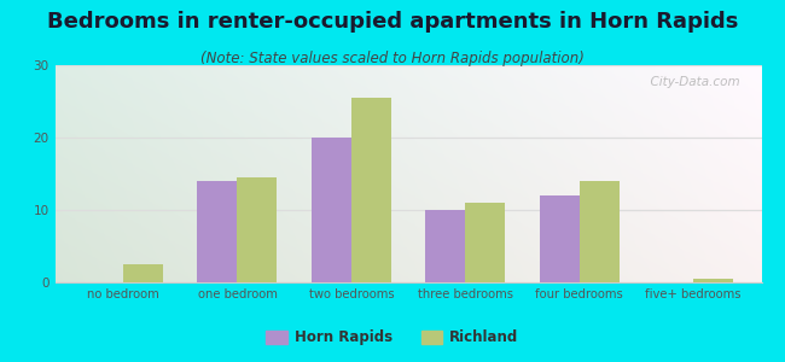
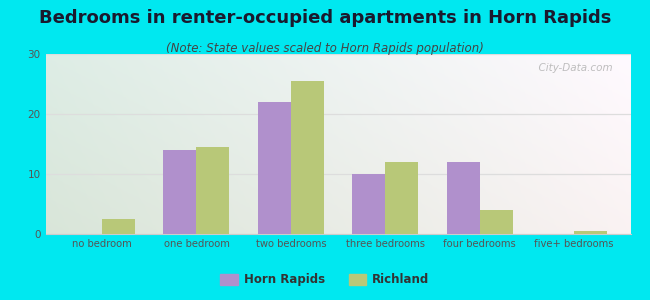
Horn Rapids/two bedrooms: 20 -> 22
Richland/three bedrooms: 11.0 -> 12.0
Richland/four bedrooms: 14.0 -> 4.0
